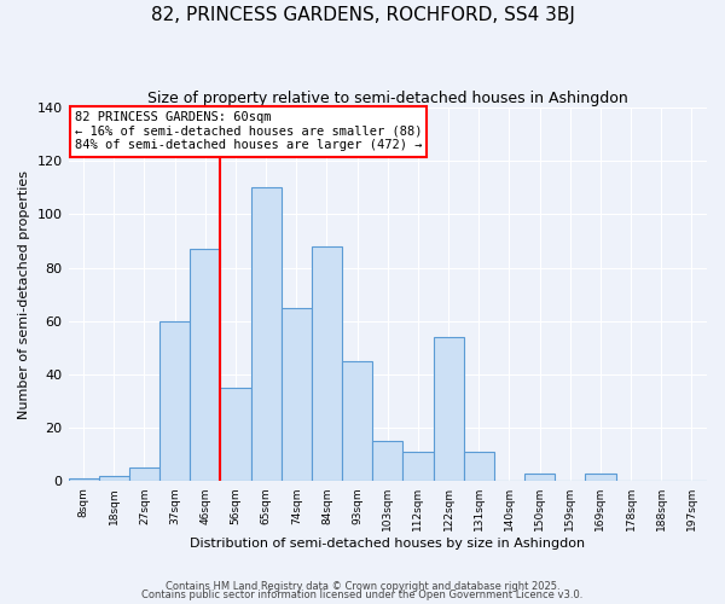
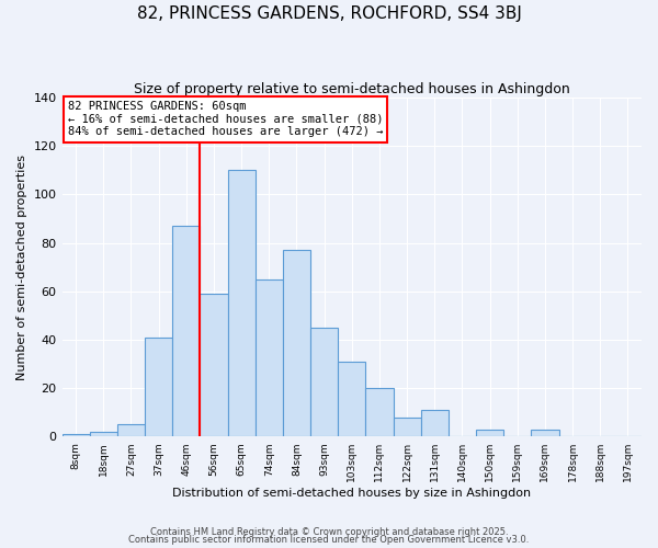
37sqm: 60 -> 41
56sqm: 35 -> 59
84sqm: 88 -> 77
103sqm: 15 -> 31
112sqm: 11 -> 20
122sqm: 54 -> 8
